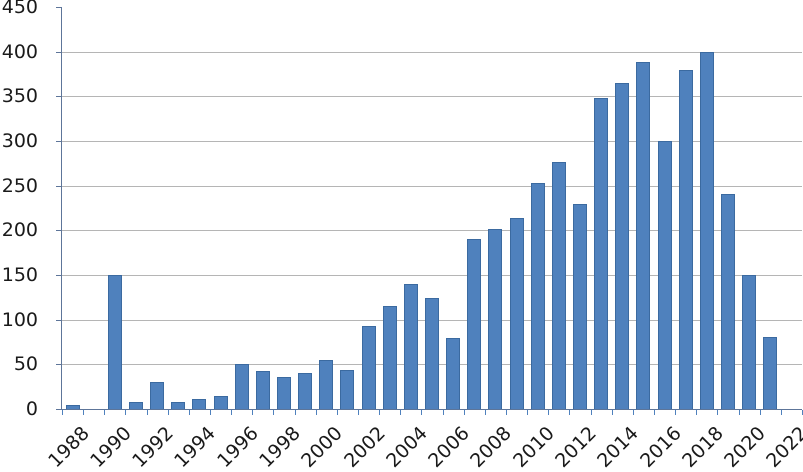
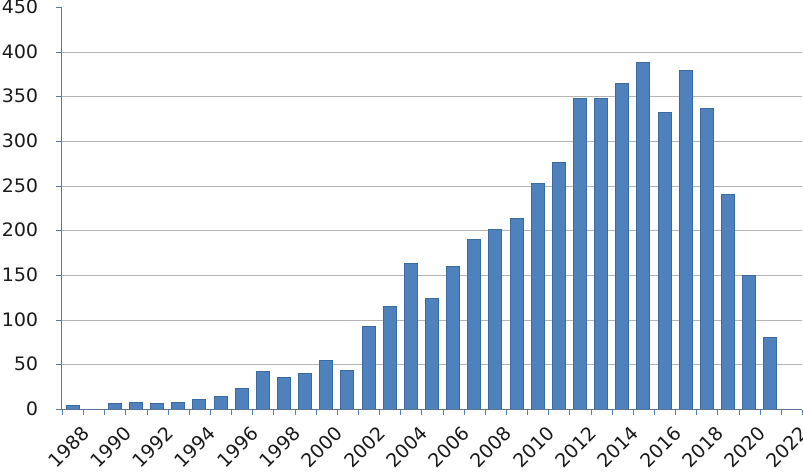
1990: 150 -> 10
1992: 30 -> 10
1996: 50 -> 20
2004: 140 -> 160
2006: 80 -> 160
2012: 230 -> 350
2016: 300 -> 330
2018: 400 -> 340
